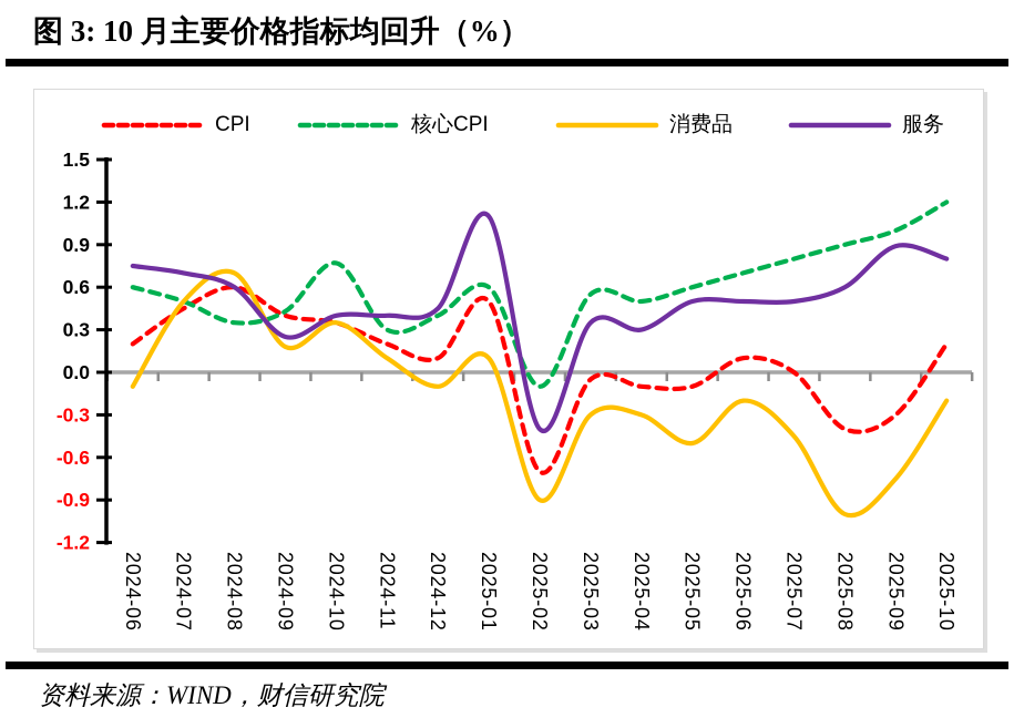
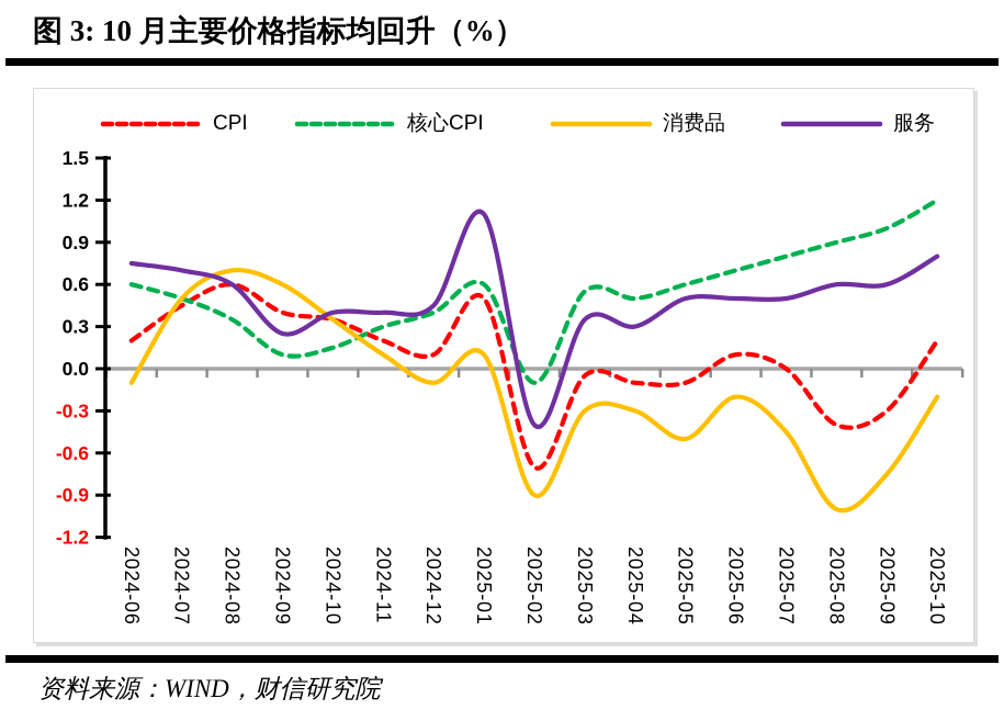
核心CPI/2024-09: 0.43 -> 0.10
消费品/2024-09: 0.18 -> 0.60
核心CPI/2024-10: 0.77 -> 0.15
服务/2025-09: 0.89 -> 0.60
